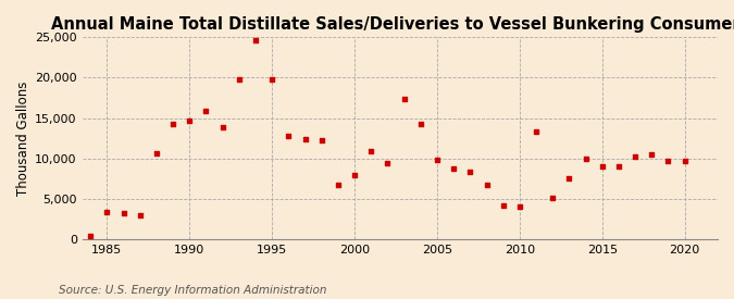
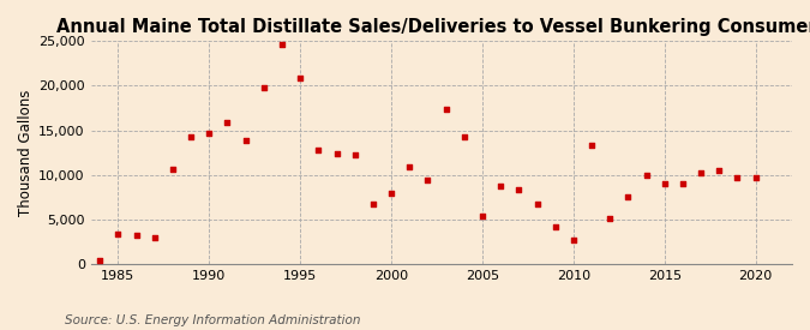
1995: 19,700 -> 20,800
2005: 9,800 -> 5,400
2010: 4,100 -> 2,800
